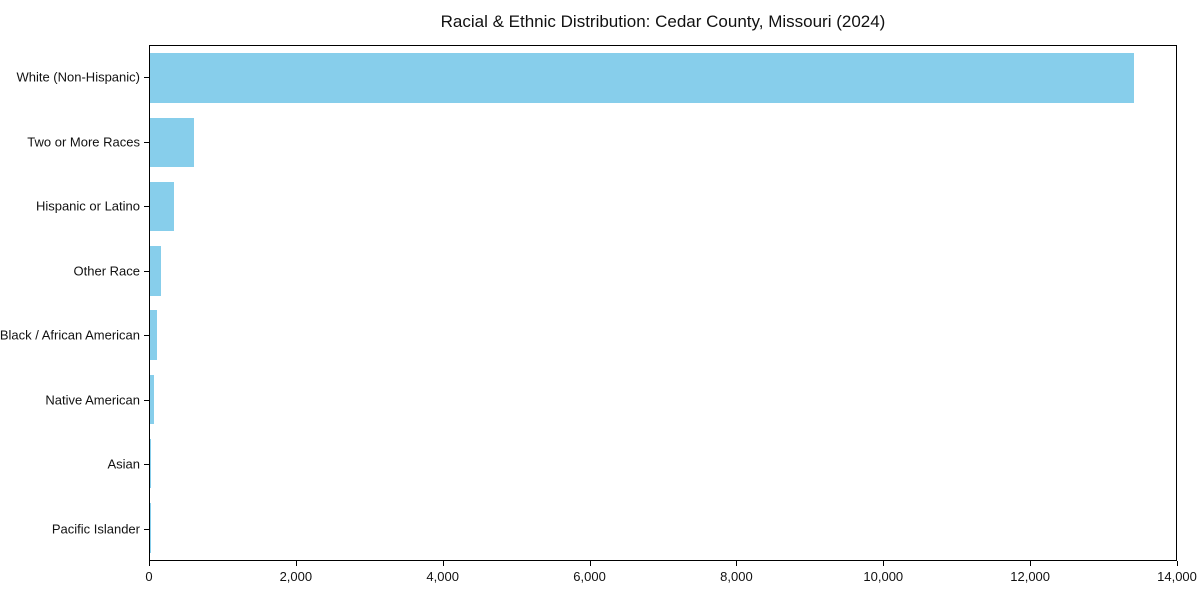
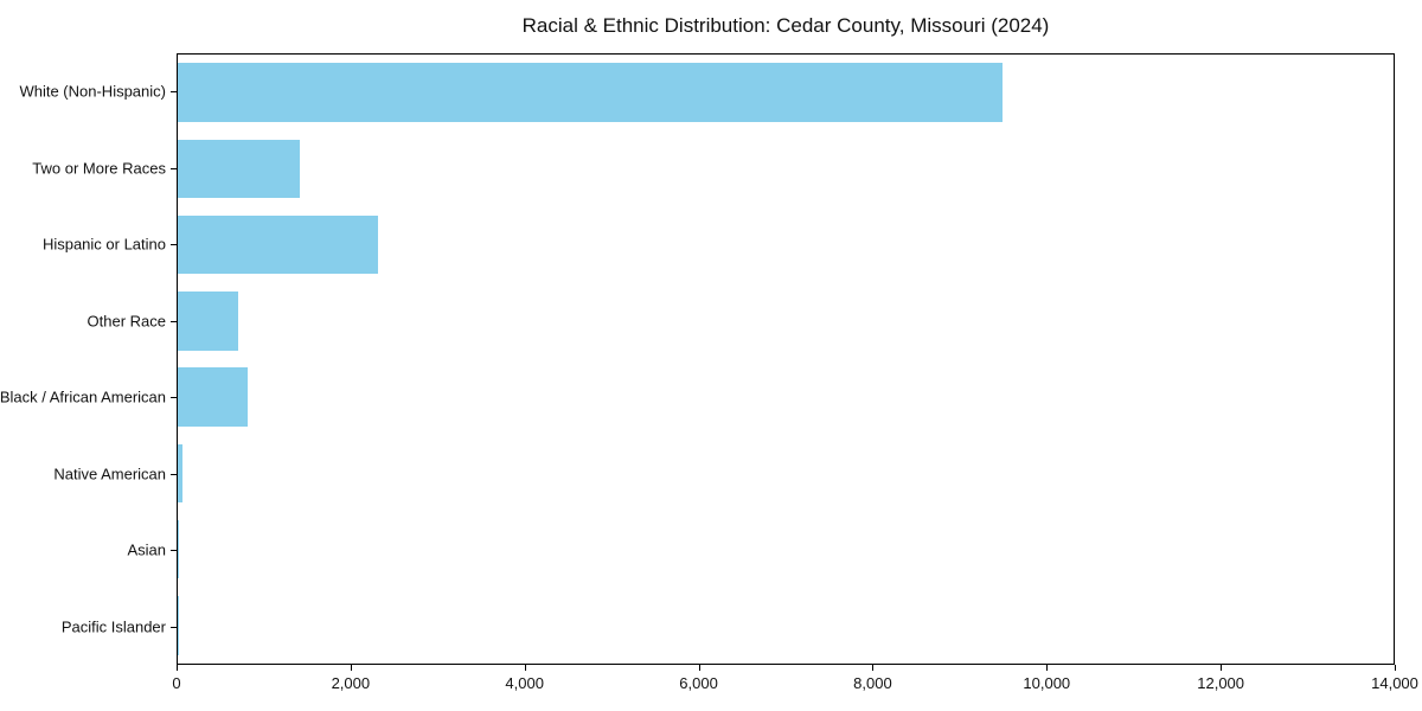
White (Non-Hispanic): 13400 -> 9500
Two or More Races: 600 -> 1400
Hispanic or Latino: 300 -> 2300
Other Race: 200 -> 700
Black / African American: 100 -> 800
